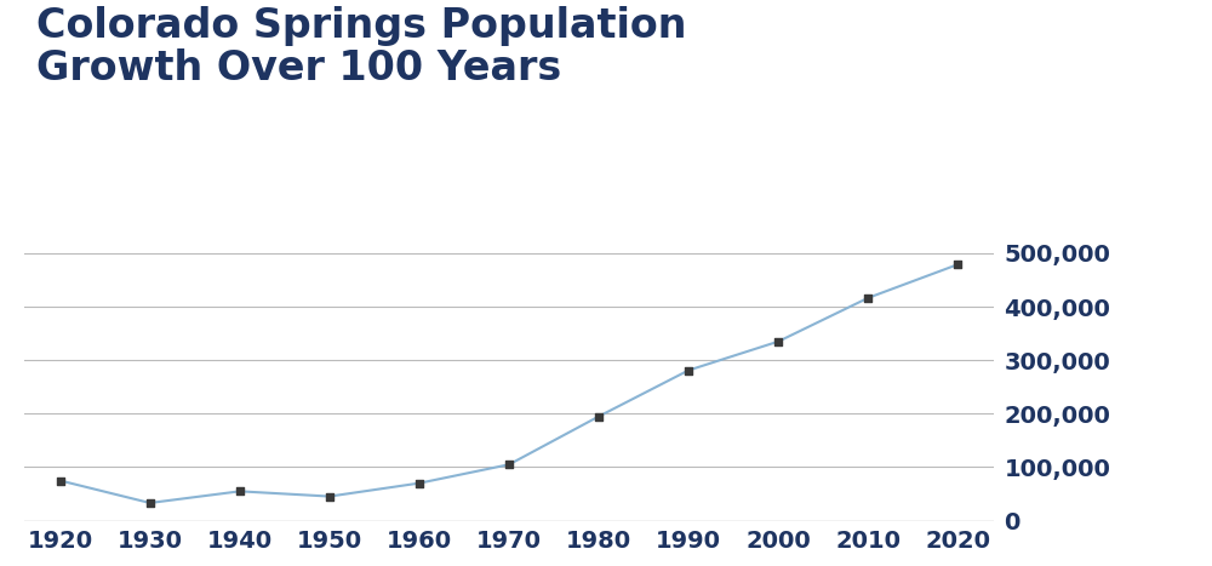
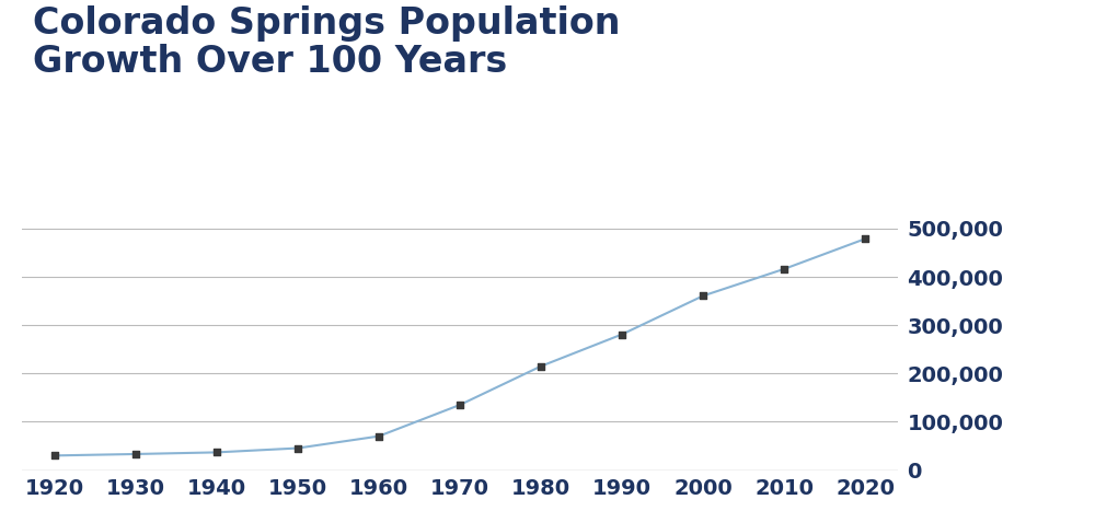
1920: 75,000 -> 30,000
1940: 55,000 -> 37,000
1970: 105,000 -> 135,000
1980: 195,000 -> 215,000
2000: 335,000 -> 361,000
